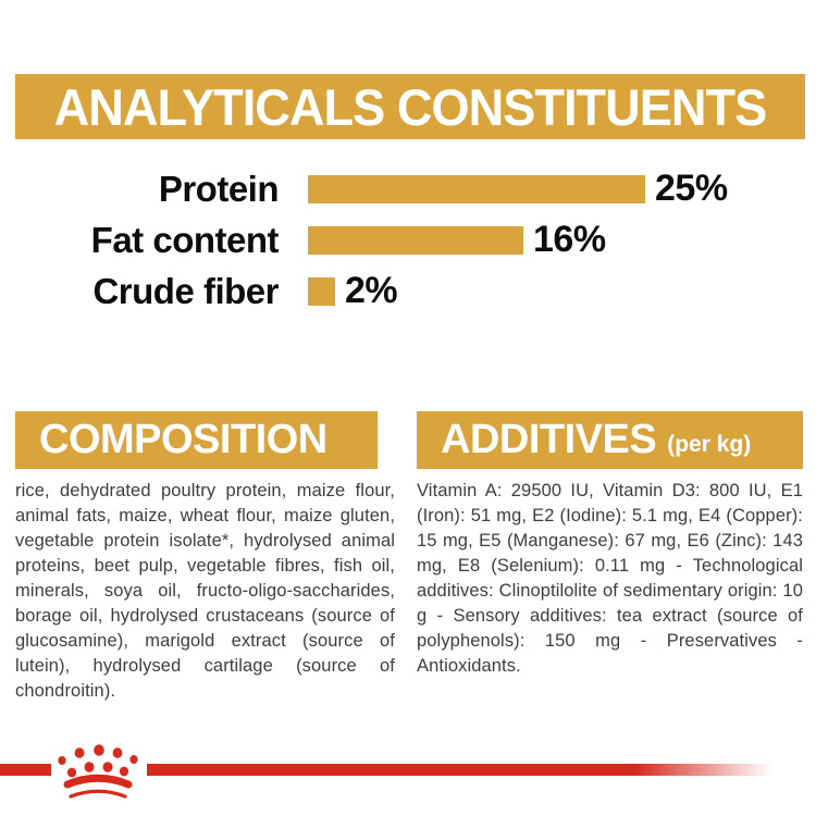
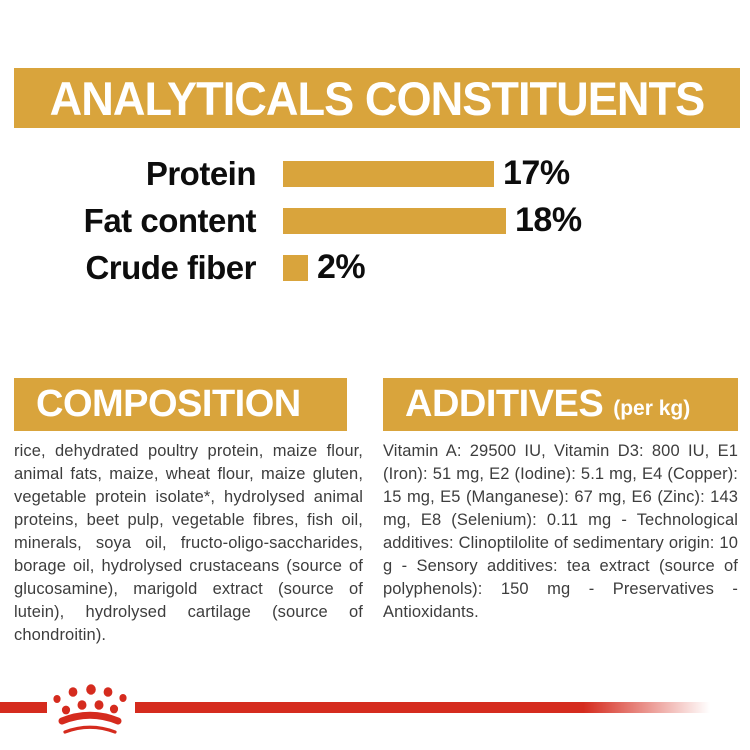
Protein: 25% -> 17%
Fat content: 16% -> 18%
